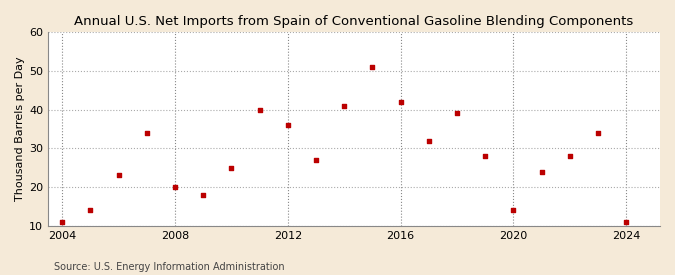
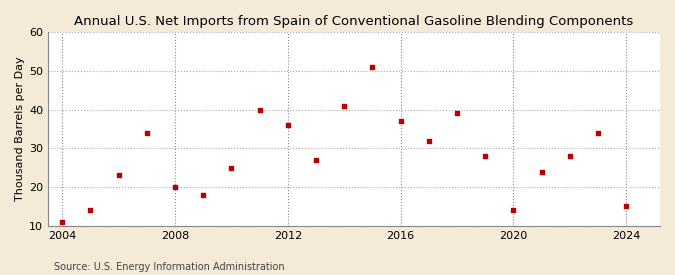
2016: 42 -> 37
2024: 11 -> 15
